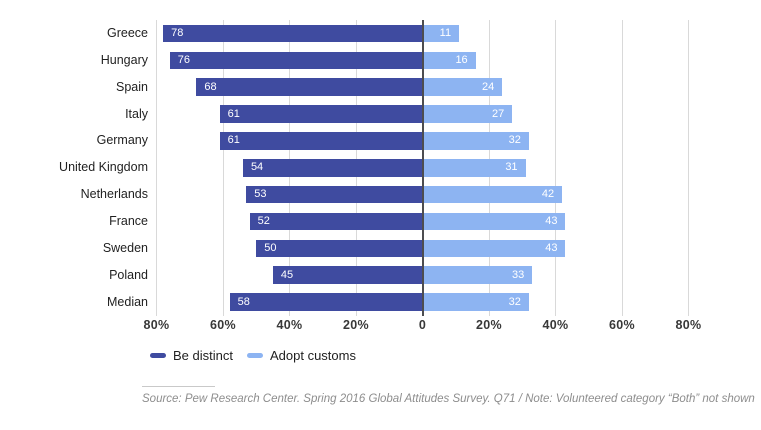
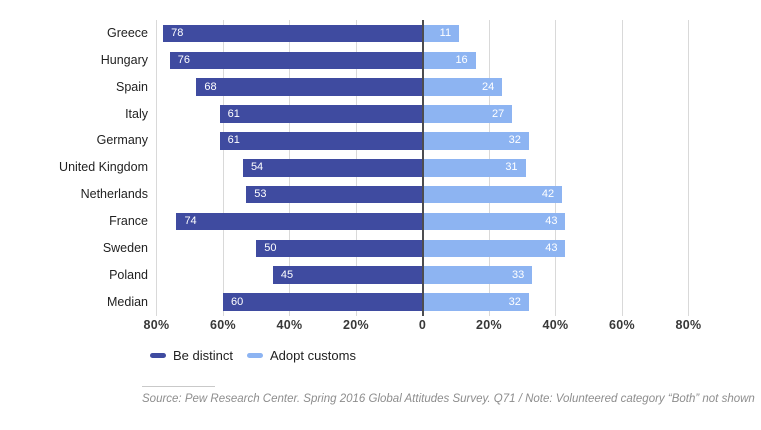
Be distinct/France: 52 -> 74
Be distinct/Median: 58 -> 60
